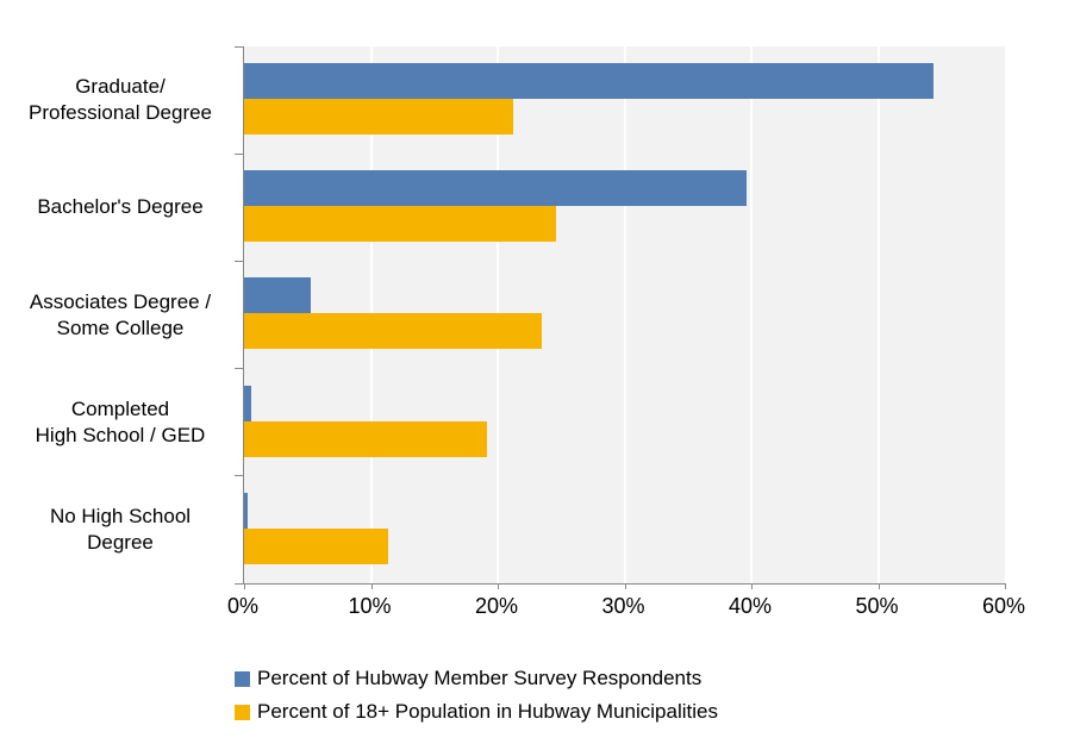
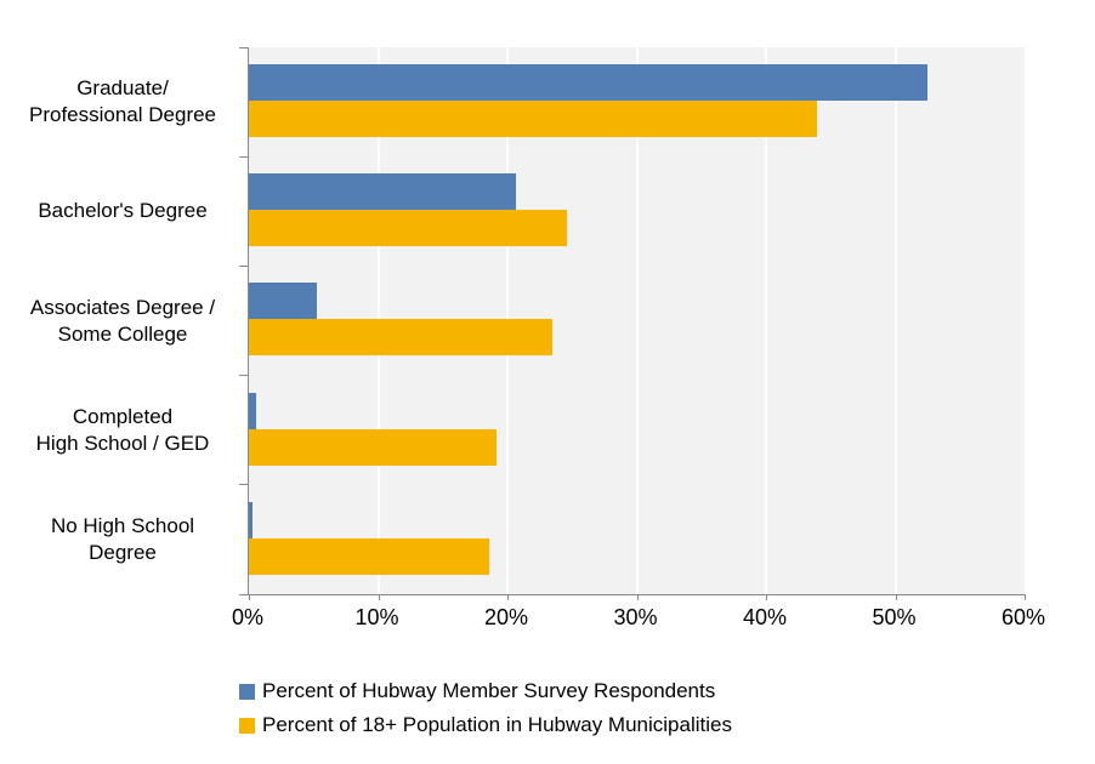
Percent of Hubway Member Survey Respondents/Graduate/ Professional Degree: 54.4% -> 52.5%
Percent of 18+ Population in Hubway Municipalities/Graduate/ Professional Degree: 21.2% -> 43.9%
Percent of Hubway Member Survey Respondents/Bachelor's Degree: 39.6% -> 20.7%
Percent of 18+ Population in Hubway Municipalities/No High School Degree: 11.4% -> 18.6%
